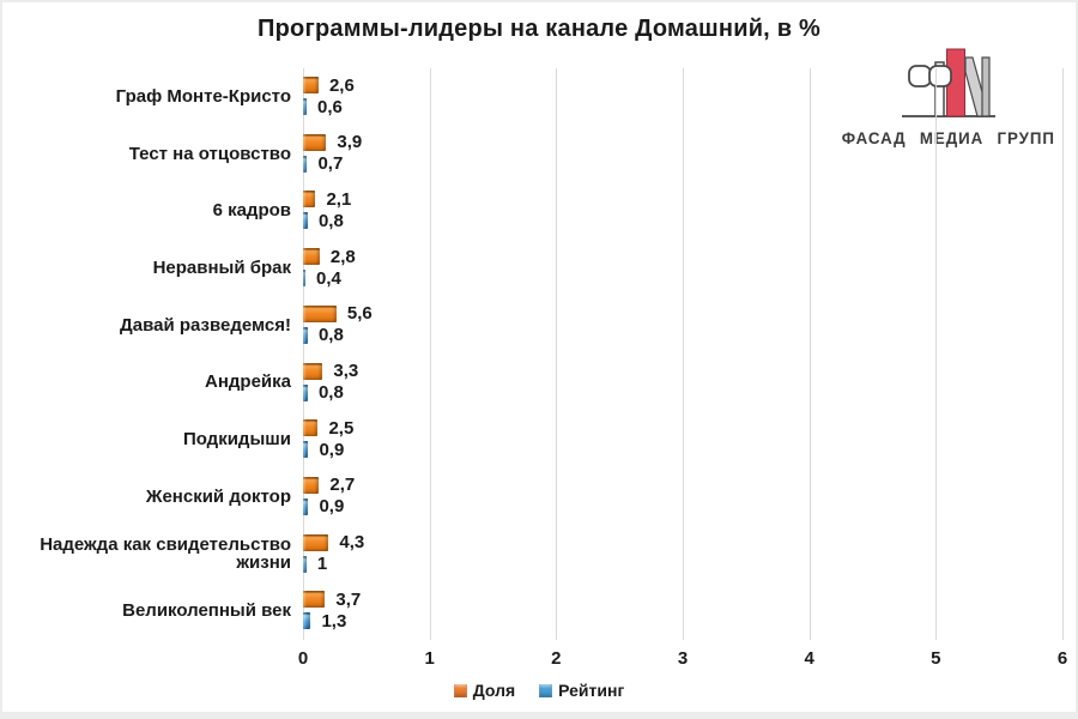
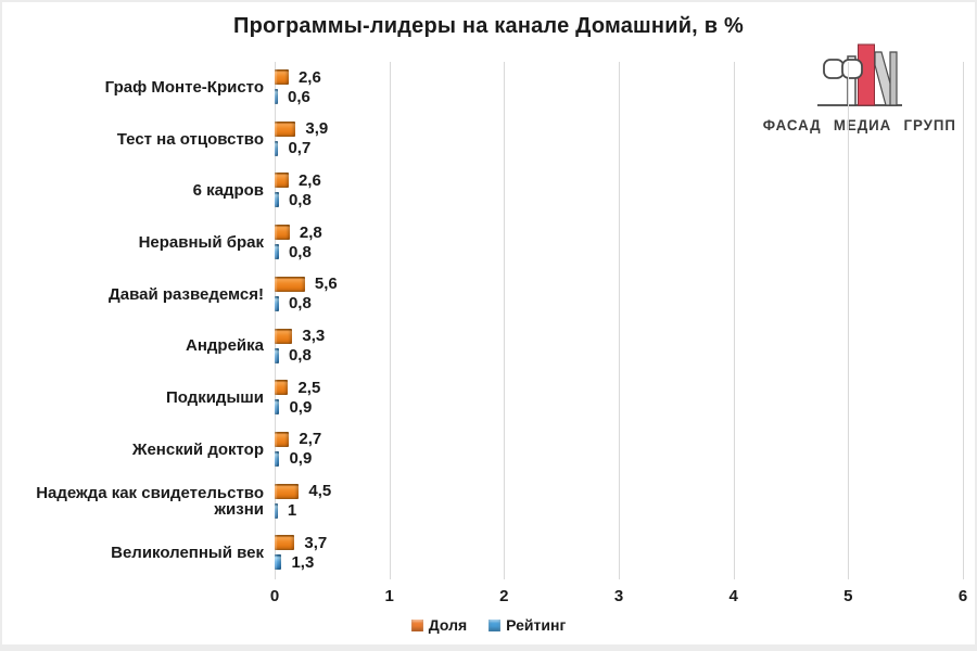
Доля/6 кадров: 2,1 -> 2,6
Рейтинг/Неравный брак: 0,4 -> 0,8
Доля/Надежда как свидетельство жизни: 4,3 -> 4,5
